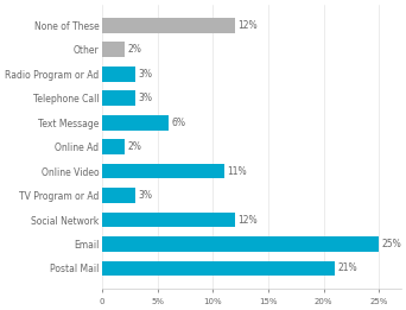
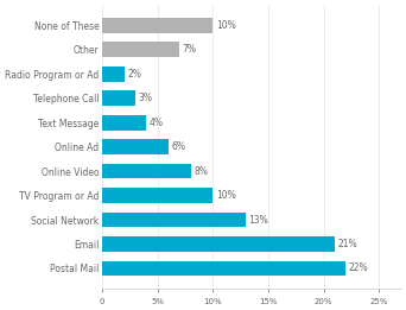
None of These: 12% -> 10%
Other: 2% -> 7%
Radio Program or Ad: 3% -> 2%
Text Message: 6% -> 4%
Online Ad: 2% -> 6%
Online Video: 11% -> 8%
TV Program or Ad: 3% -> 10%
Social Network: 12% -> 13%
Email: 25% -> 21%
Postal Mail: 21% -> 22%
